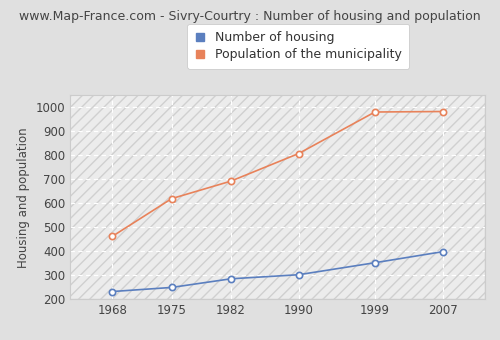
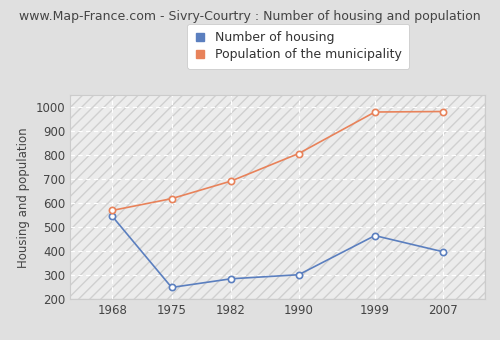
Number of housing/1968: 232 -> 545
Population of the municipality/1968: 462 -> 570
Number of housing/1999: 352 -> 465
